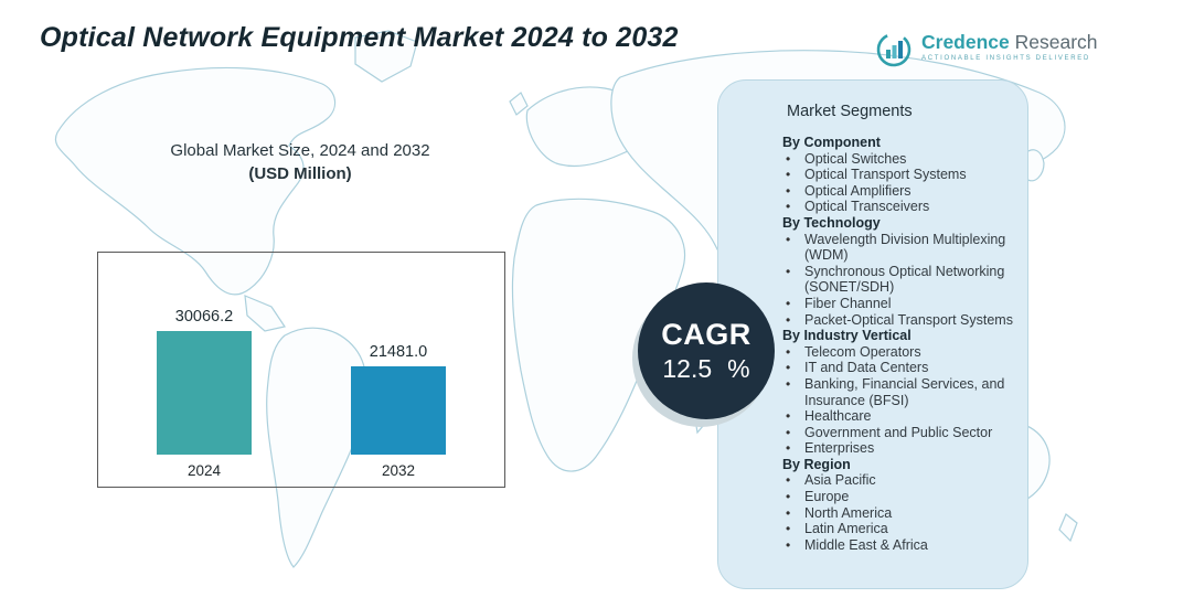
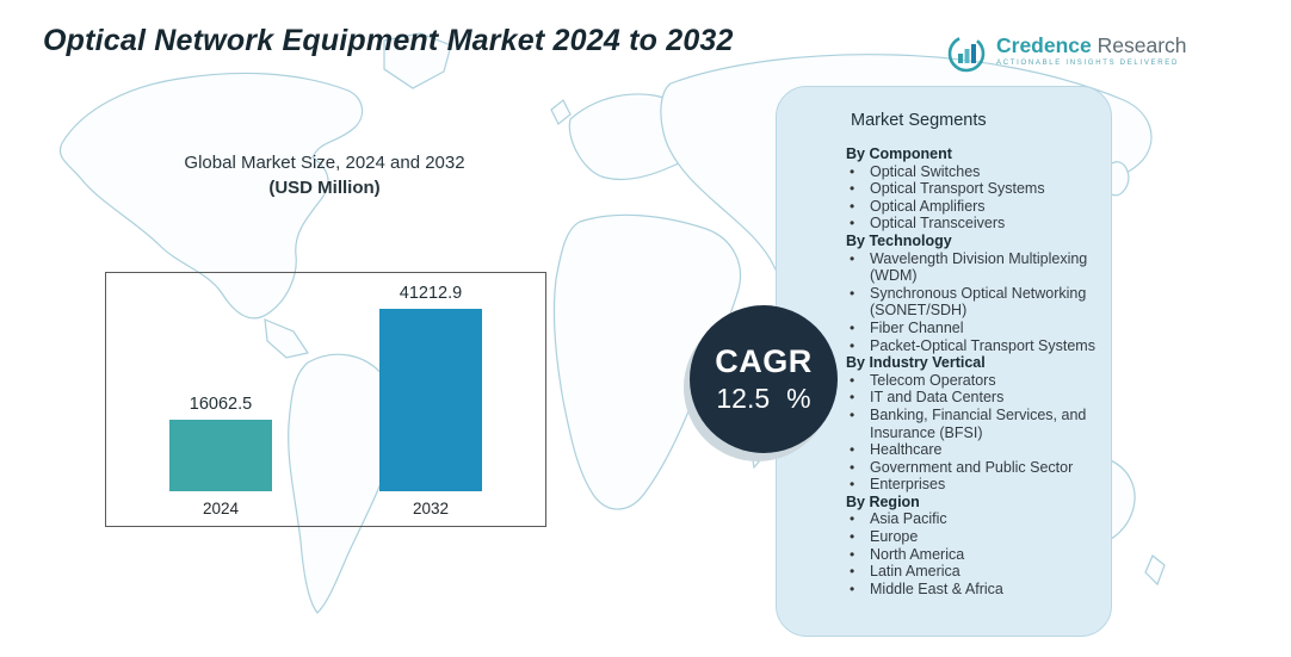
2024: 30066.2 -> 16062.5
2032: 21481.0 -> 41212.9
